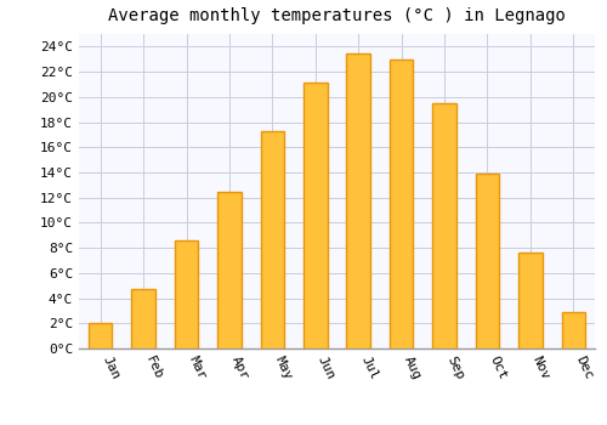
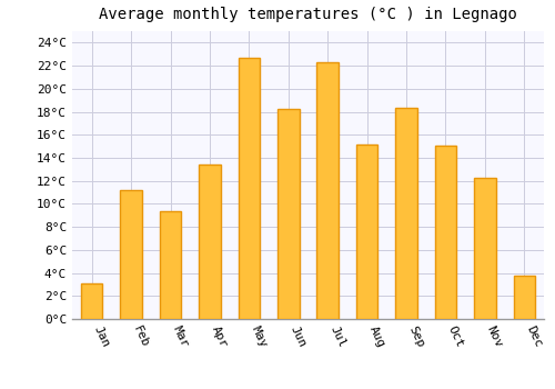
Jan: 2.0°C -> 3.1°C
Feb: 4.7°C -> 11.2°C
Mar: 8.6°C -> 9.4°C
Apr: 12.5°C -> 13.4°C
May: 17.3°C -> 22.7°C
Jun: 21.1°C -> 18.2°C
Jul: 23.5°C -> 22.3°C
Aug: 23.0°C -> 15.2°C
Sep: 19.5°C -> 18.3°C
Oct: 13.9°C -> 15.1°C
Nov: 7.6°C -> 12.3°C
Dec: 2.9°C -> 3.8°C
